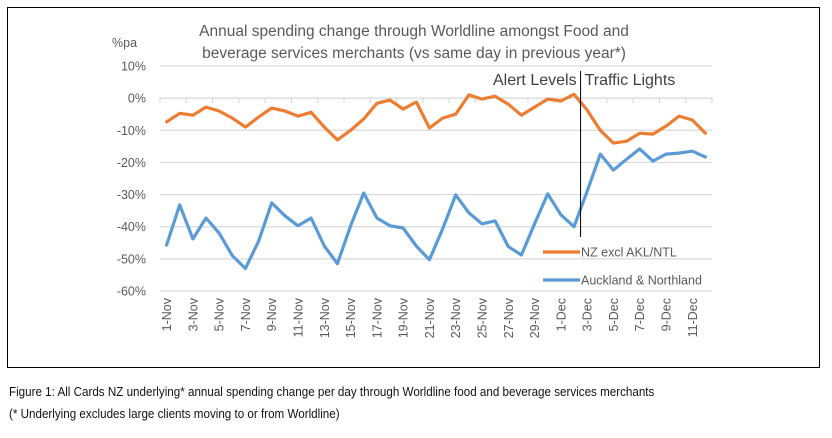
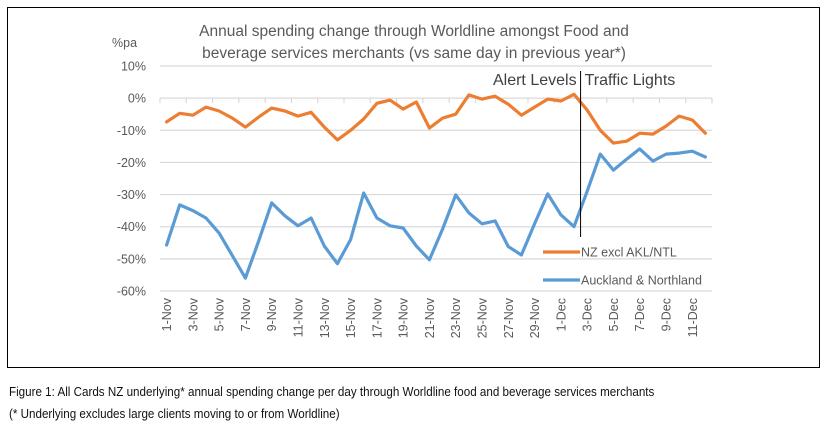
Auckland & Northland/3-Nov: -44% -> -35%
Auckland & Northland/7-Nov: -53% -> -56%
Auckland & Northland/15-Nov: -40% -> -44%
